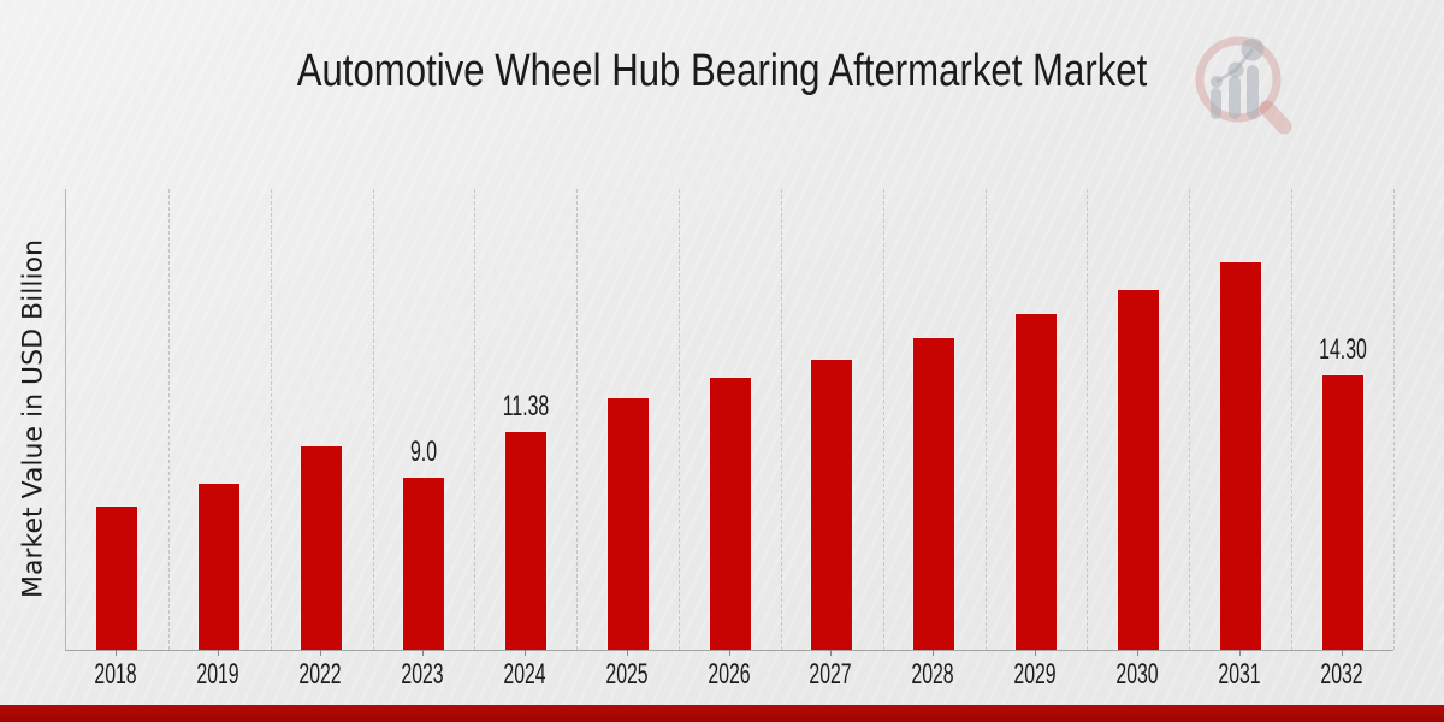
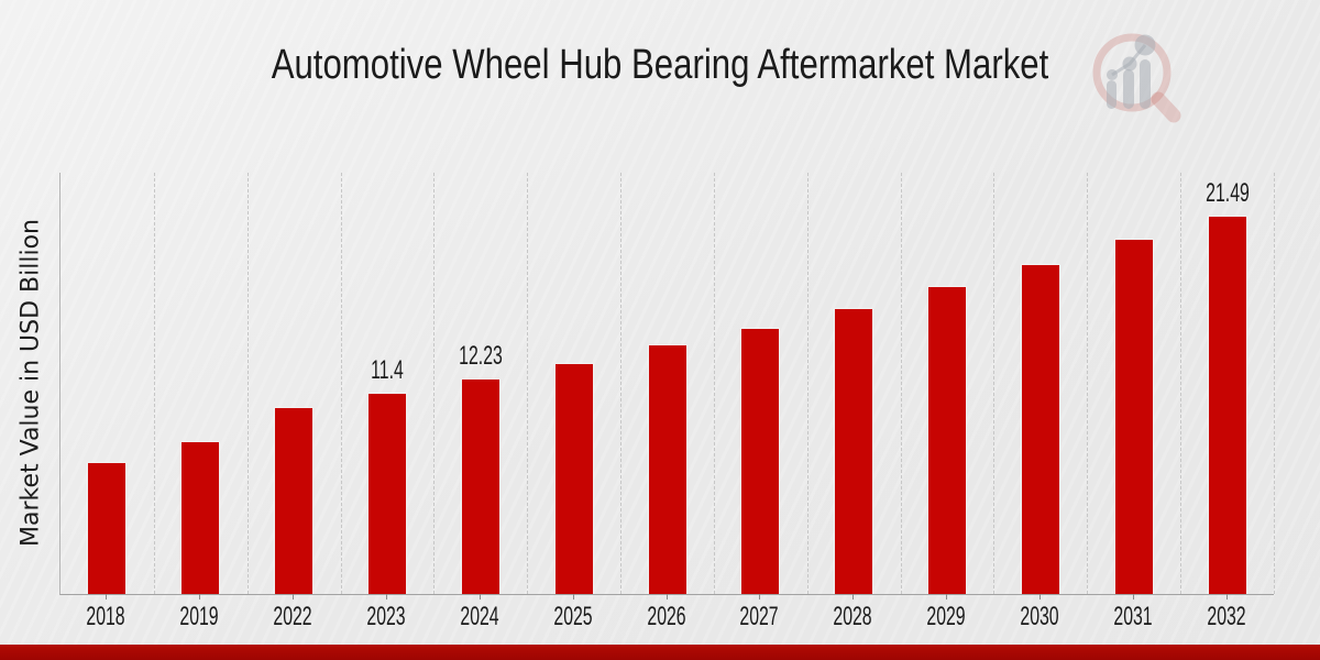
2023: 9.0 -> 11.4
2024: 11.38 -> 12.23
2032: 14.30 -> 21.49
